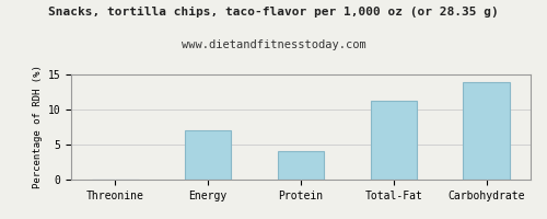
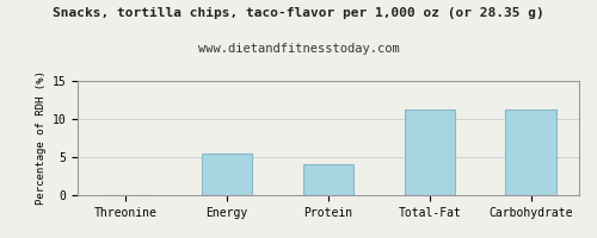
Energy: 7.1 -> 5.4
Carbohydrate: 13.9 -> 11.2
